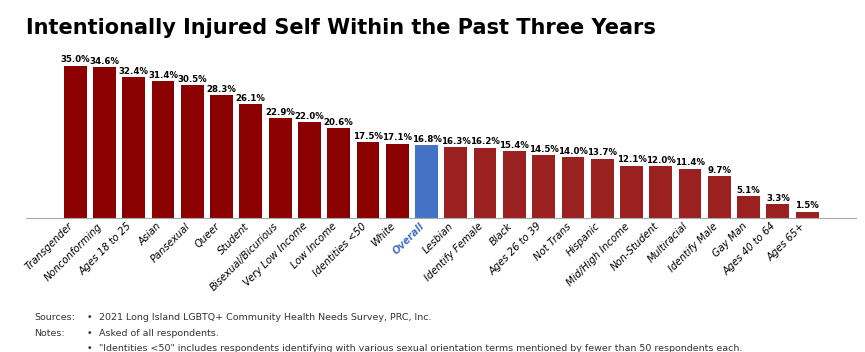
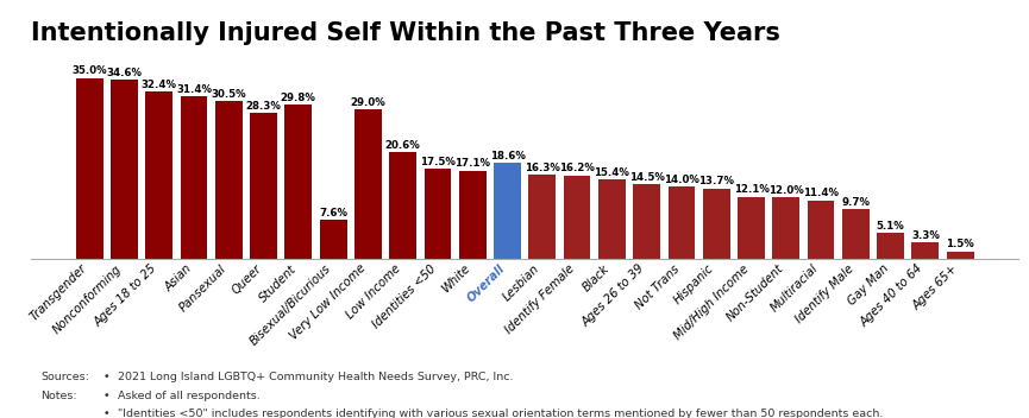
Student: 26.1% -> 29.8%
Bisexual/Bicurious: 22.9% -> 7.6%
Very Low Income: 22.0% -> 29.0%
Overall: 16.8% -> 18.6%
